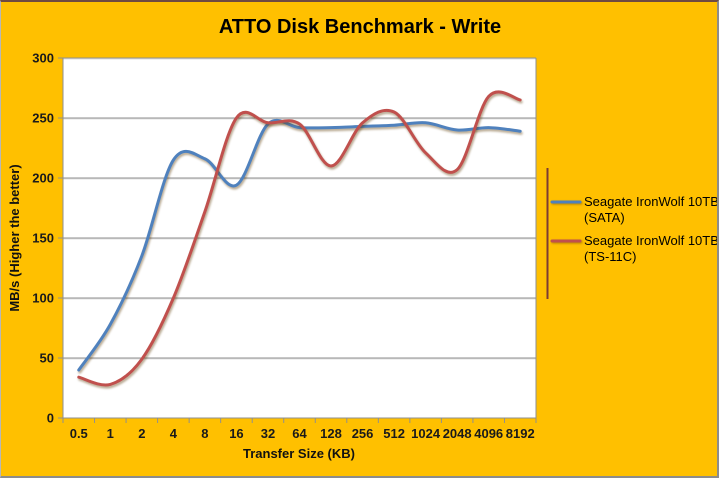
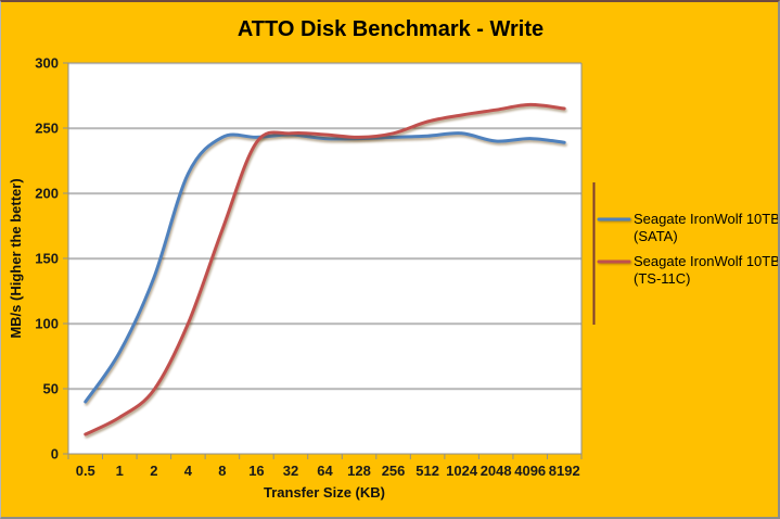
Seagate IronWolf 10TB (TS-11C)/0.5: 34 -> 15
Seagate IronWolf 10TB (SATA)/8: 216 -> 243
Seagate IronWolf 10TB (SATA)/16: 194 -> 243
Seagate IronWolf 10TB (TS-11C)/16: 250 -> 239
Seagate IronWolf 10TB (TS-11C)/128: 210 -> 243
Seagate IronWolf 10TB (TS-11C)/1024: 221 -> 260
Seagate IronWolf 10TB (TS-11C)/2048: 207 -> 264
